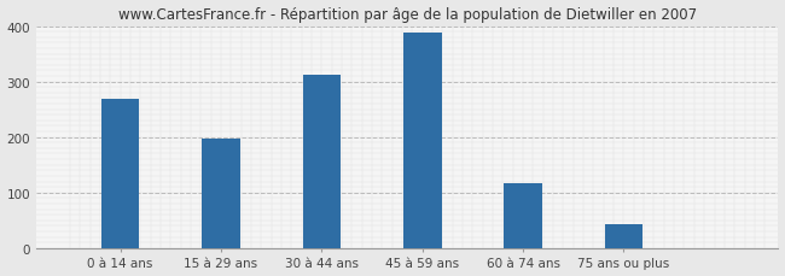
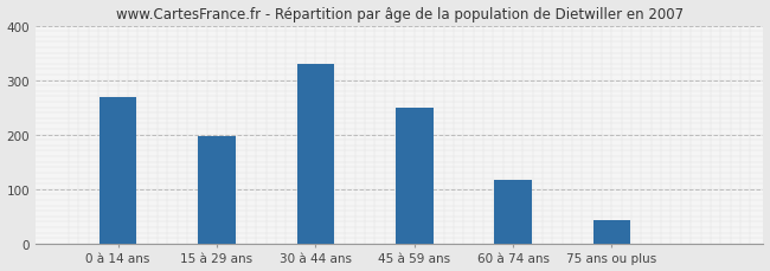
30 à 44 ans: 313 -> 330
45 à 59 ans: 388 -> 250
